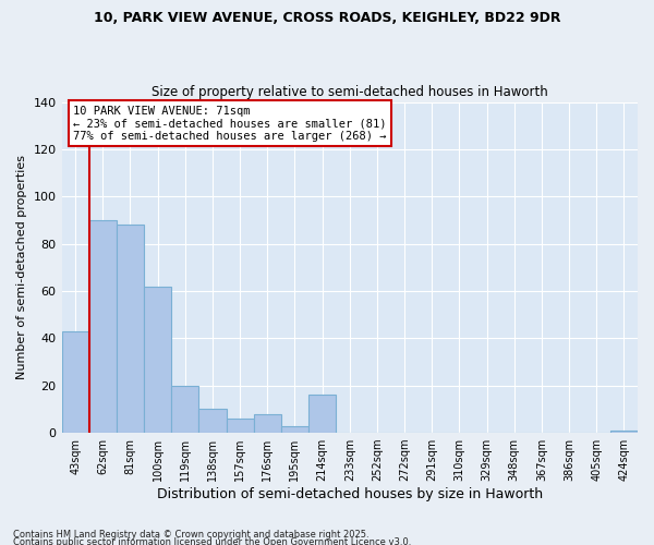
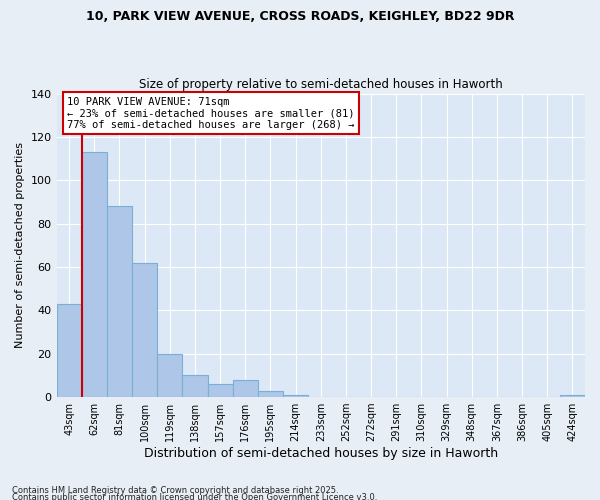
62sqm: 90 -> 113
214sqm: 16 -> 1
